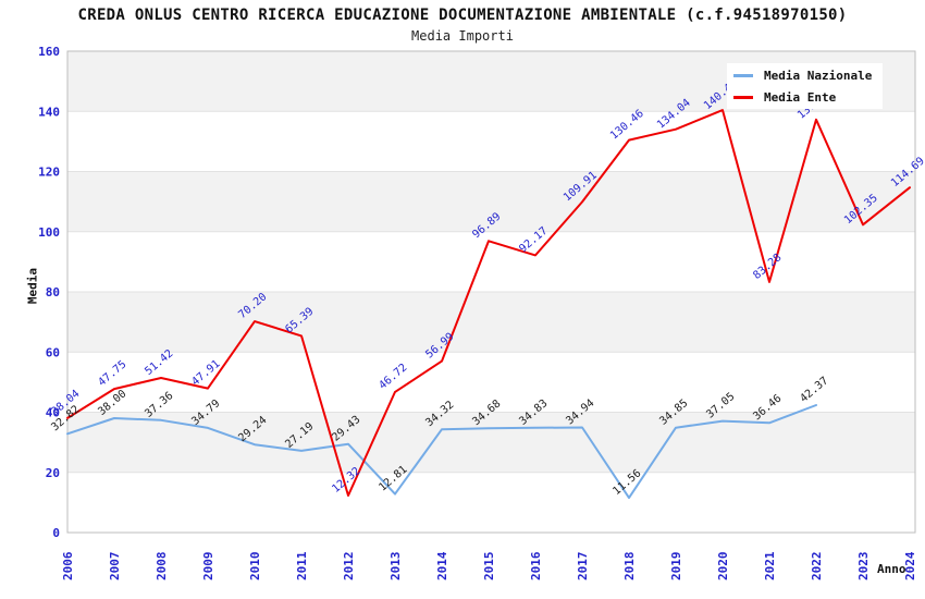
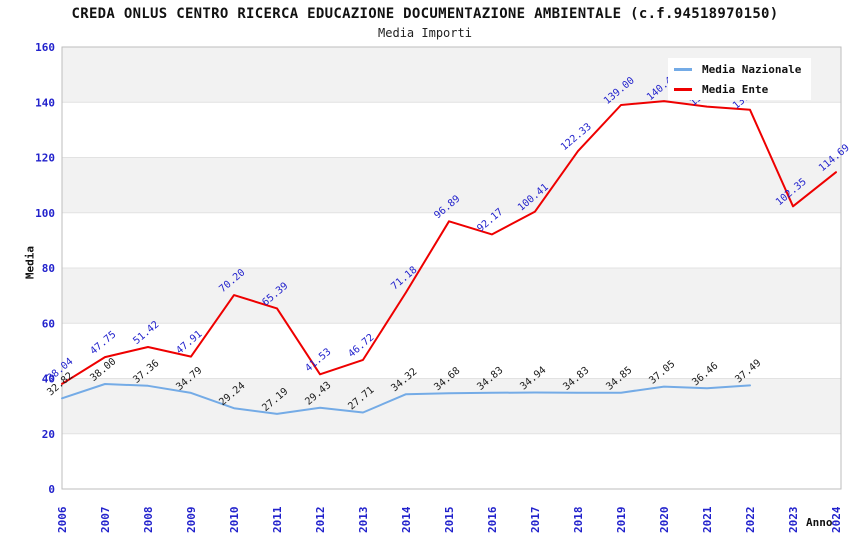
Media Ente/2012: 12.32 -> 41.53
Media Nazionale/2013: 12.81 -> 27.71
Media Ente/2014: 56.99 -> 71.18
Media Ente/2017: 109.91 -> 100.41
Media Nazionale/2018: 11.56 -> 34.83
Media Ente/2018: 130.46 -> 122.33
Media Ente/2019: 134.04 -> 139.00
Media Ente/2021: 83.28 -> 138.41
Media Nazionale/2022: 42.37 -> 37.49
